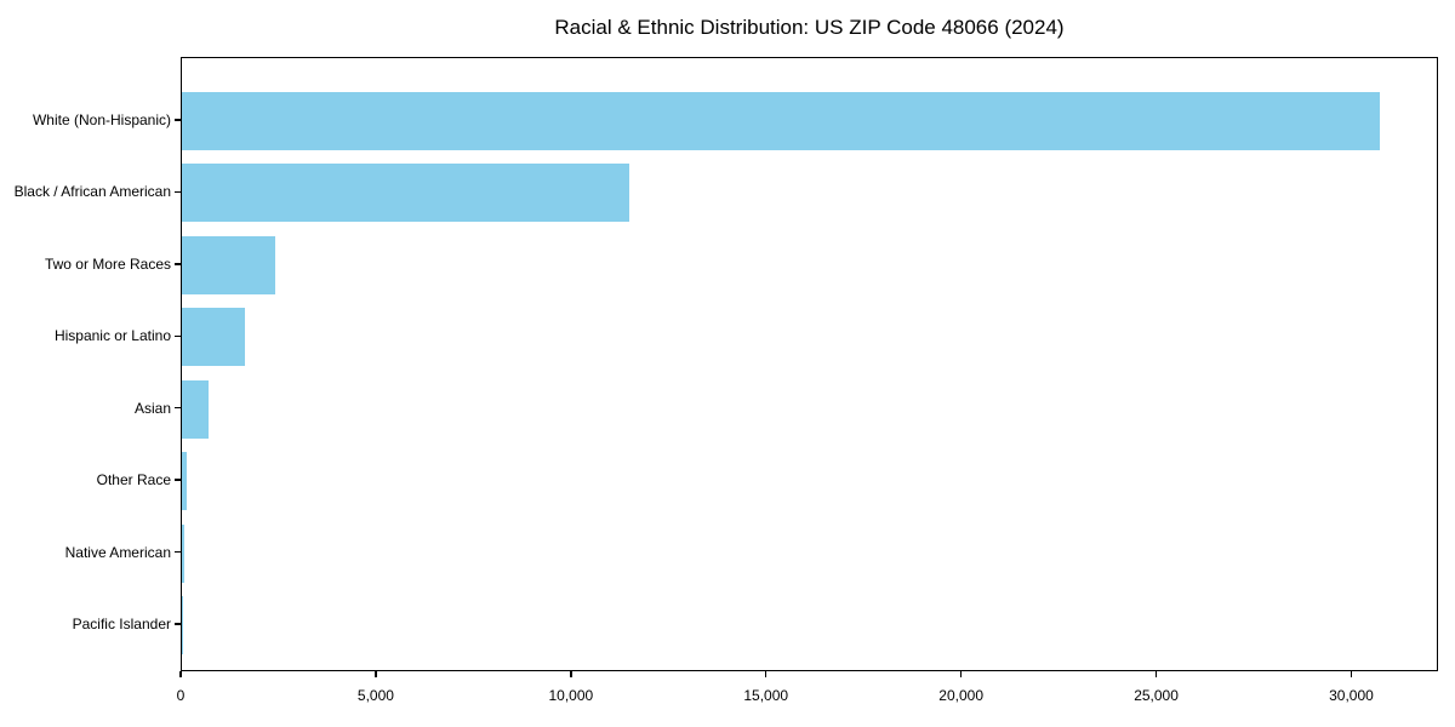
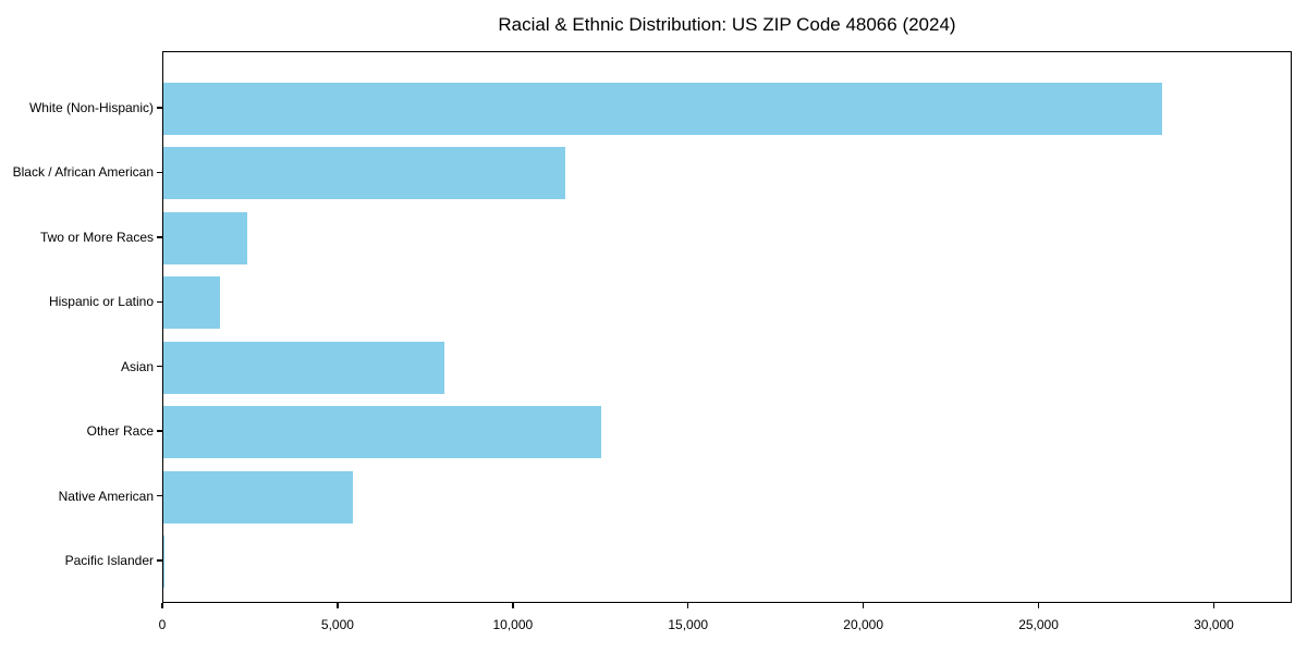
White (Non-Hispanic): 30700 -> 28500
Asian: 700 -> 8000
Other Race: 100 -> 12500
Native American: 100 -> 5400
